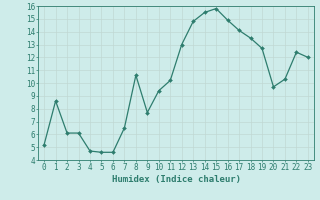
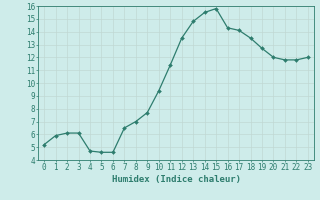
1: 8.6 -> 5.9
8: 10.6 -> 7.0
11: 10.2 -> 11.4
12: 13.0 -> 13.5
16: 14.9 -> 14.3
20: 9.7 -> 12.0
21: 10.3 -> 11.8
22: 12.4 -> 11.8
